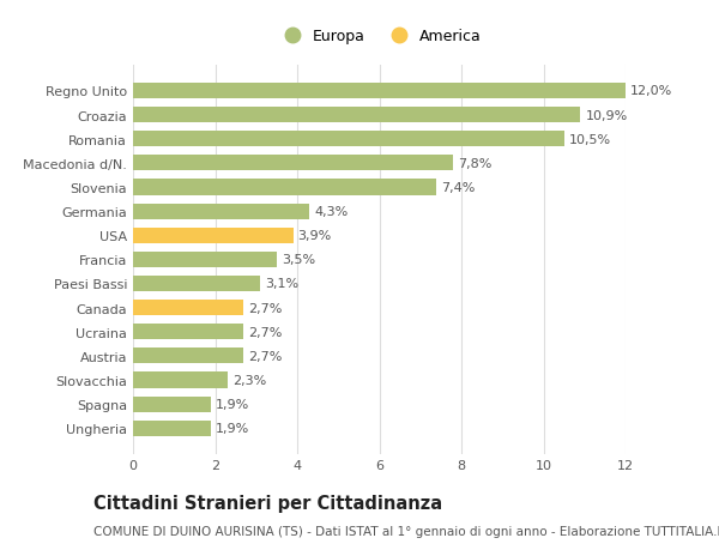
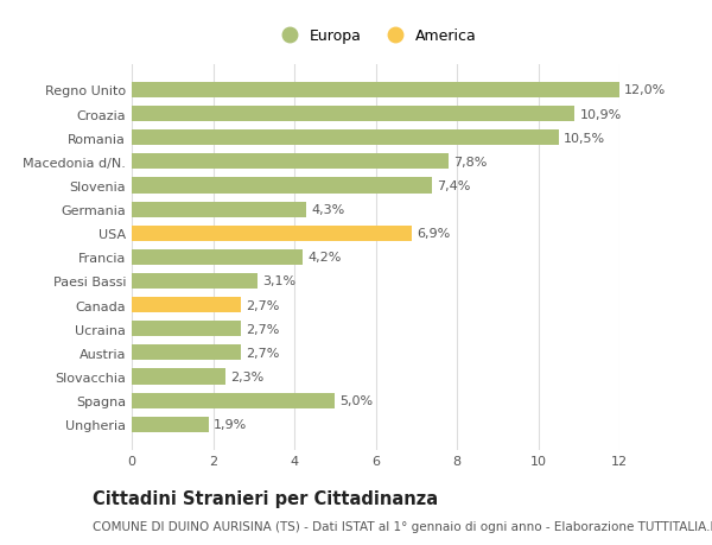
USA: 3,9% -> 6,9%
Francia: 3,5% -> 4,2%
Spagna: 1,9% -> 5,0%
